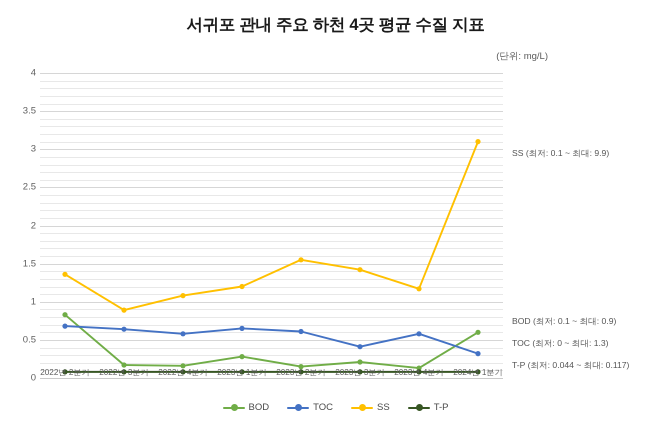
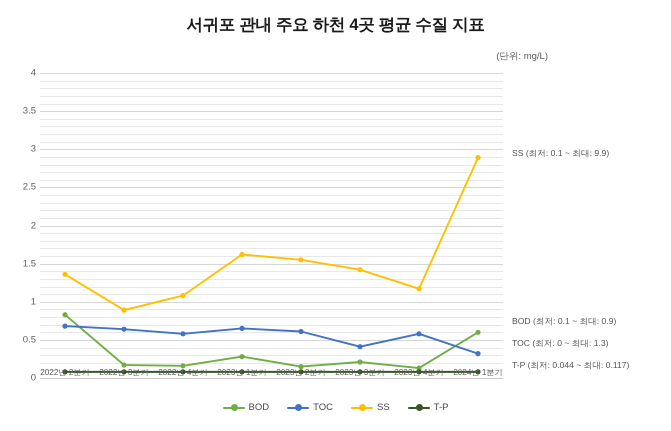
SS/2023년 1분기: 1.2 -> 1.6
SS/2024년 1분기: 3.1 -> 2.9
